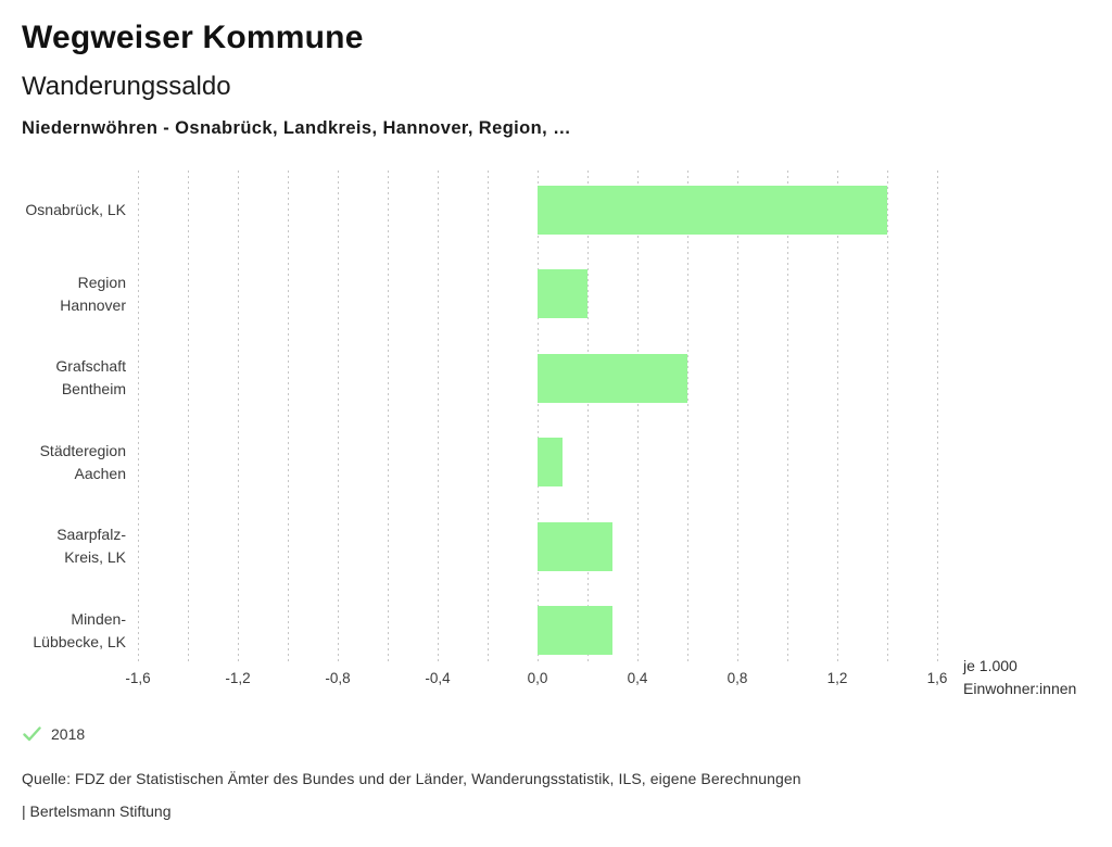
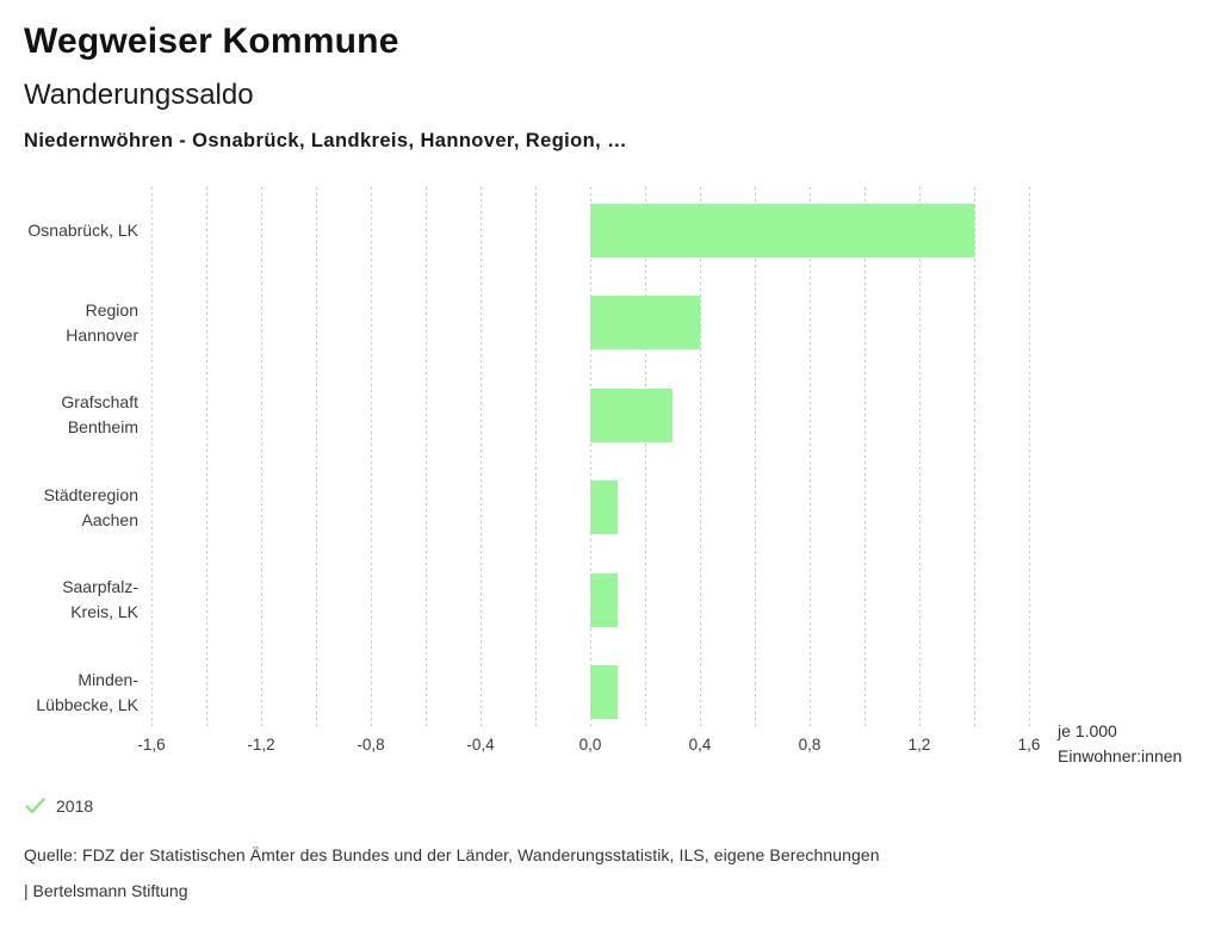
Region Hannover: 0,2 -> 0,4
Grafschaft Bentheim: 0,6 -> 0,3
Saarpfalz-Kreis, LK: 0,3 -> 0,1
Minden-Lübbecke, LK: 0,3 -> 0,1
